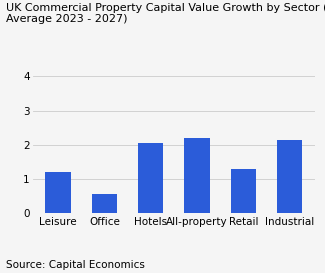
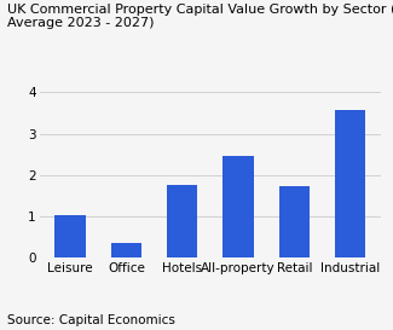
Leisure: 1.20 -> 1.02
Office: 0.55 -> 0.35
Hotels: 2.05 -> 1.75
All-property: 2.20 -> 2.47
Retail: 1.30 -> 1.72
Industrial: 2.15 -> 3.57
